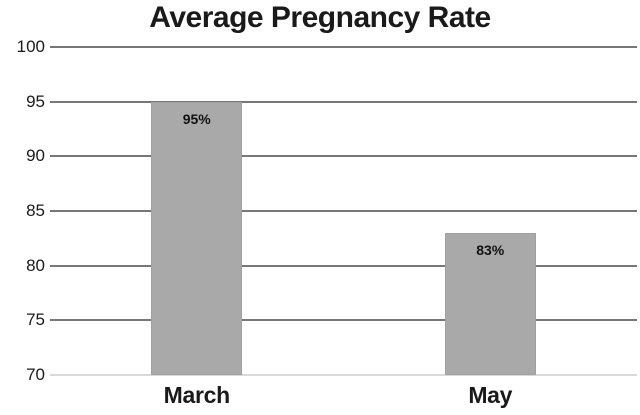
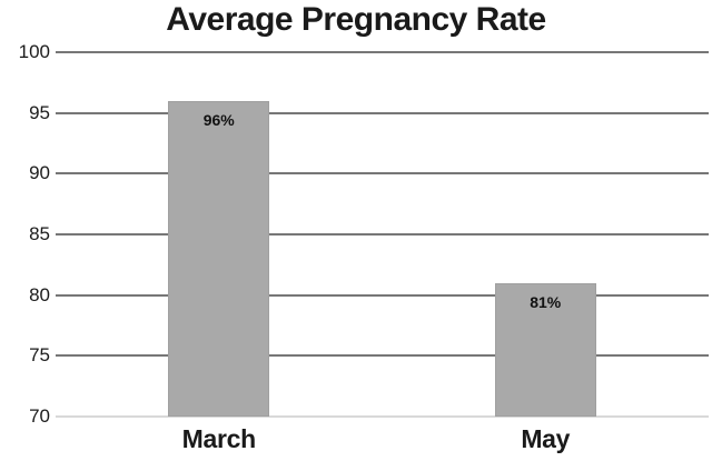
March: 95% -> 96%
May: 83% -> 81%
